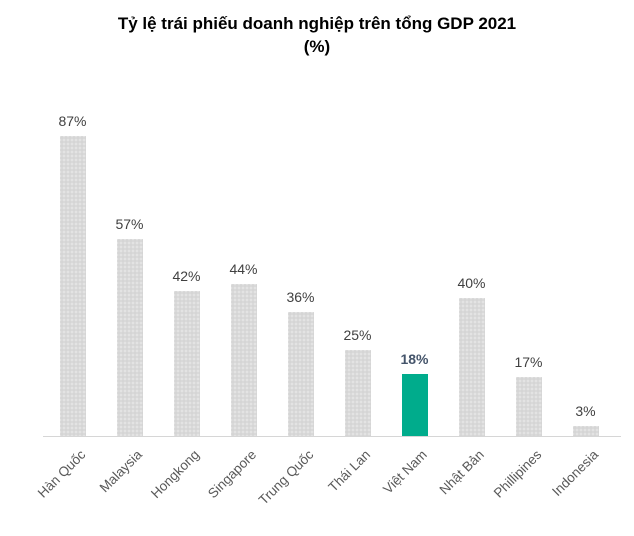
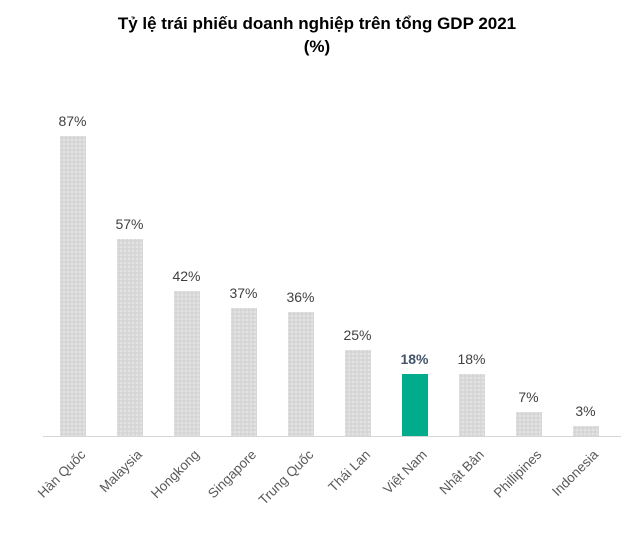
Singapore: 44% -> 37%
Nhật Bản: 40% -> 18%
Phillipines: 17% -> 7%
